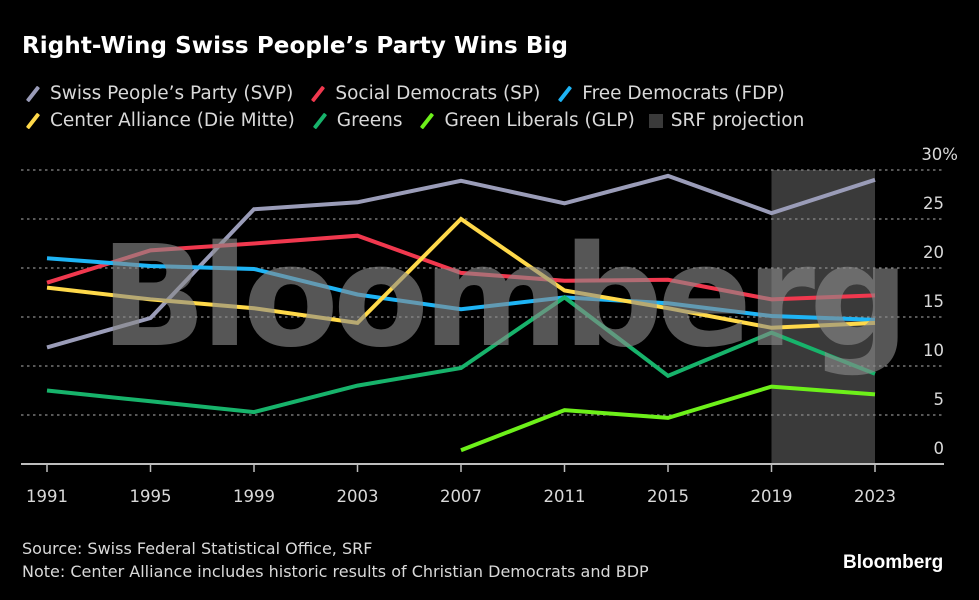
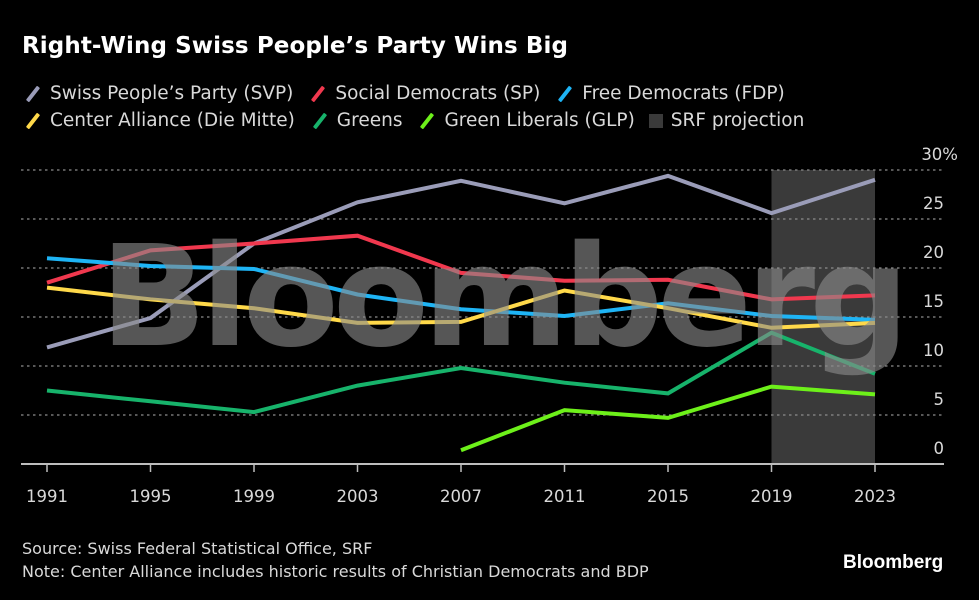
Swiss People’s Party (SVP)/1999: 26 -> 22
Center Alliance (Die Mitte)/2007: 25 -> 14
Free Democrats (FDP)/2011: 17 -> 15
Greens/2011: 17 -> 8
Greens/2015: 9 -> 7
